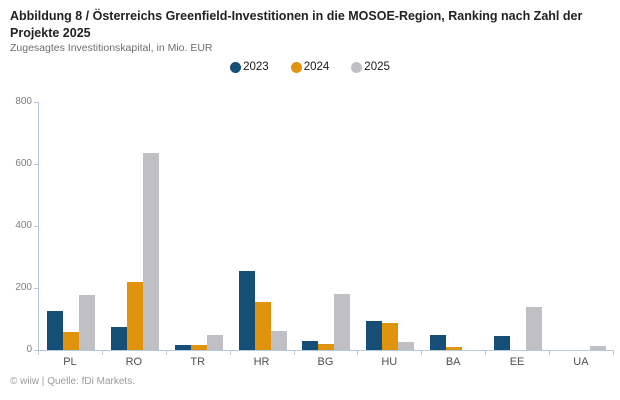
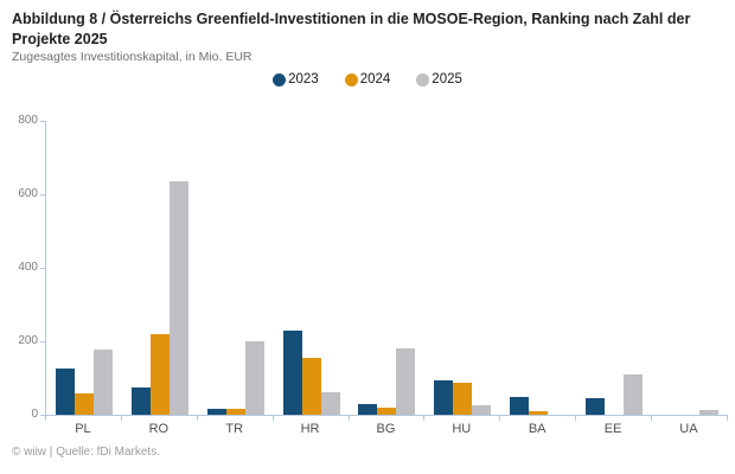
2025/TR: 50 -> 200
2023/HR: 260 -> 230
2025/EE: 140 -> 110
